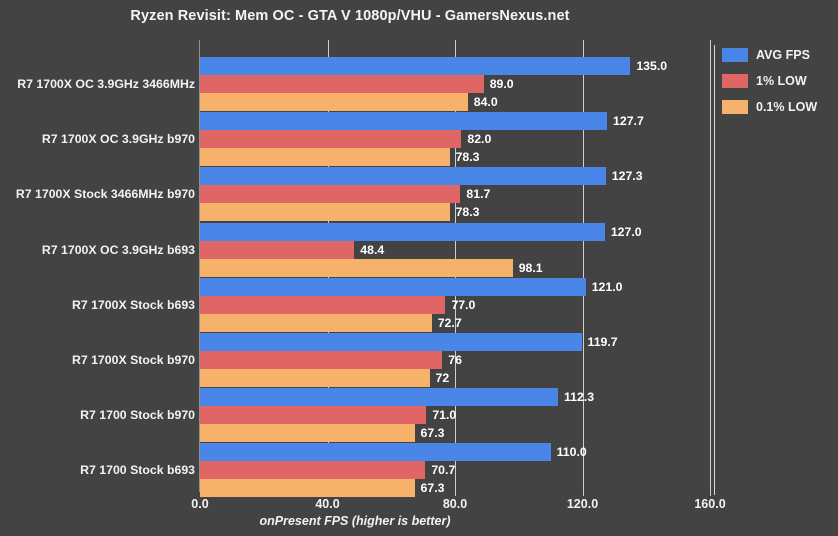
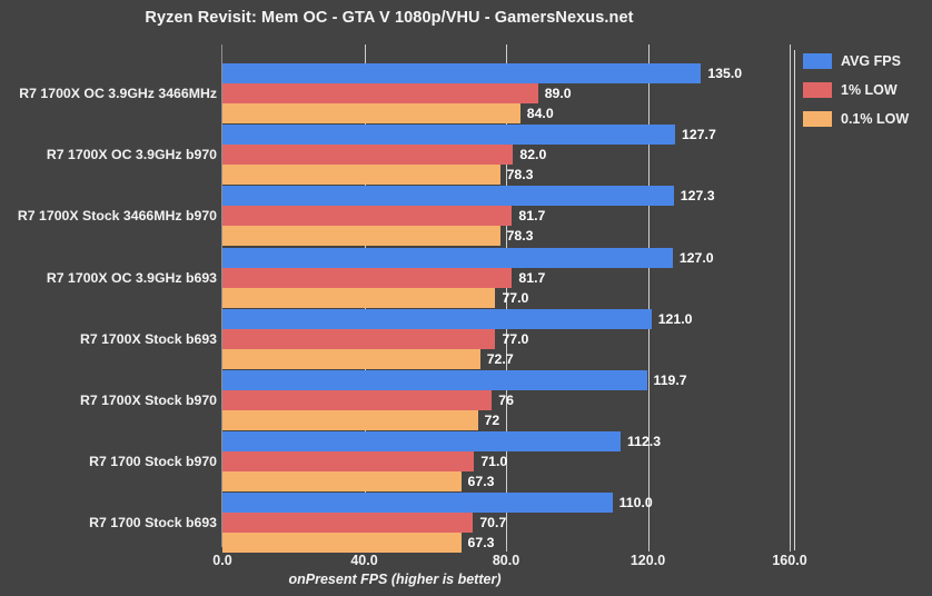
1% LOW/R7 1700X OC 3.9GHz b693: 48.4 -> 81.7
0.1% LOW/R7 1700X OC 3.9GHz b693: 98.1 -> 77.0
